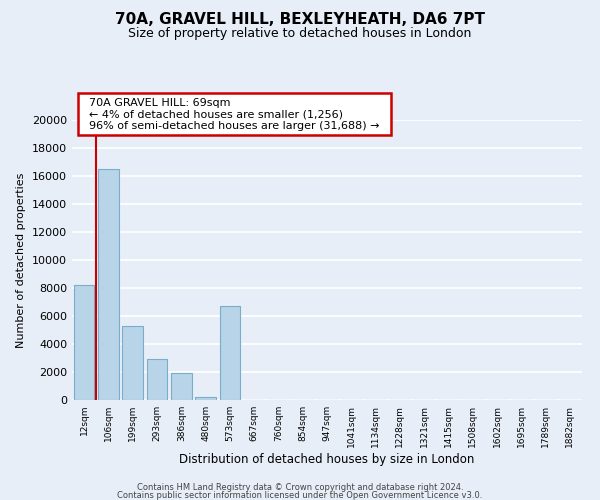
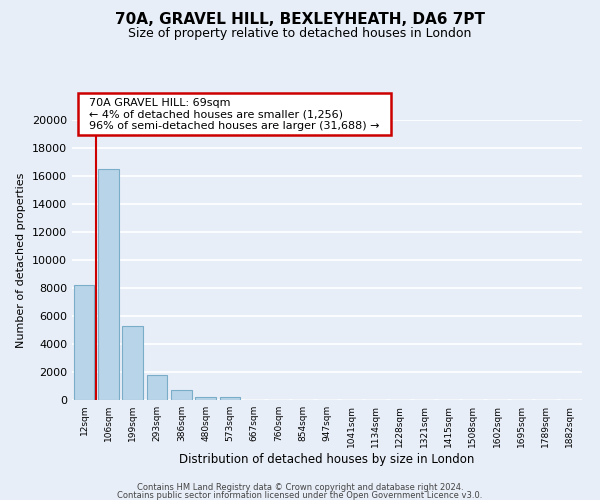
293sqm: 2900 -> 1800
386sqm: 1900 -> 800
573sqm: 6700 -> 200
